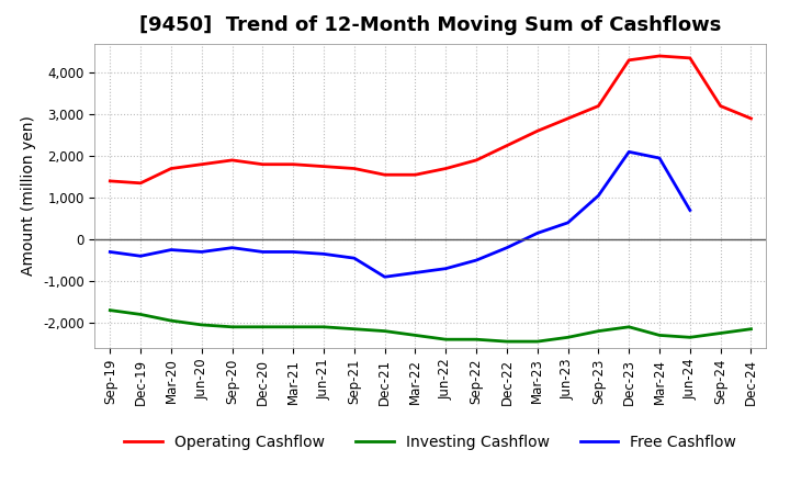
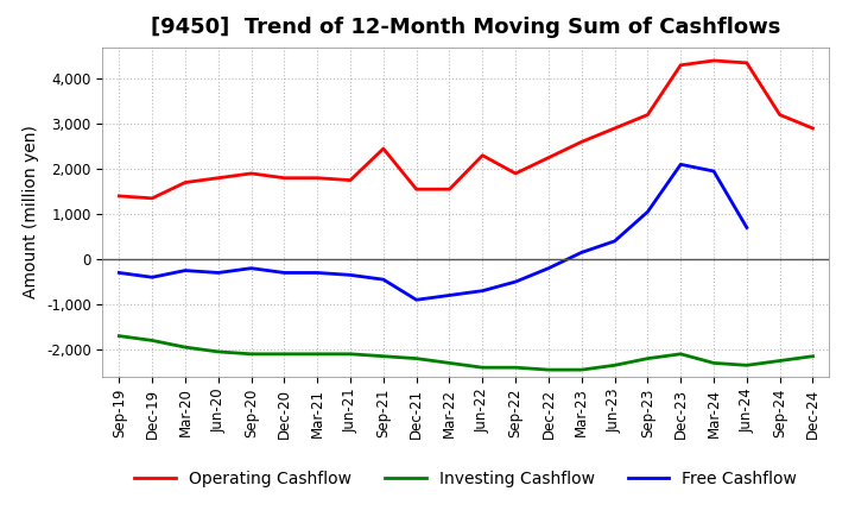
Operating Cashflow/Sep-21: 1,700 -> 2,450
Operating Cashflow/Jun-22: 1,700 -> 2,300
